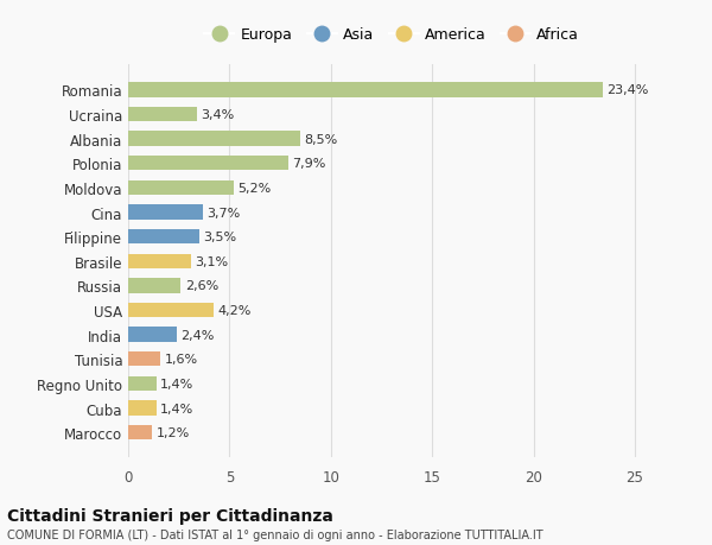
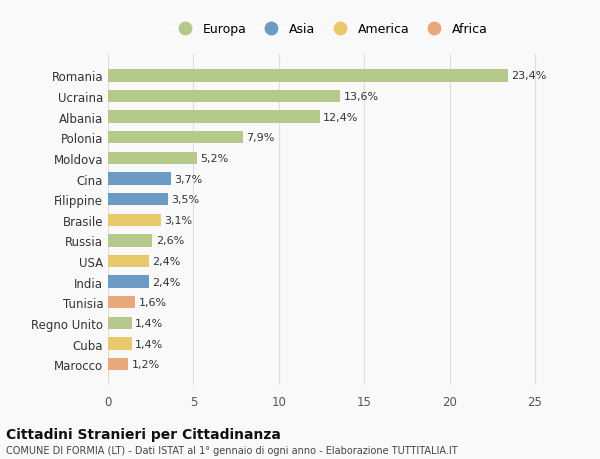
Ucraina: 3,4% -> 13,6%
Albania: 8,5% -> 12,4%
USA: 4,2% -> 2,4%
